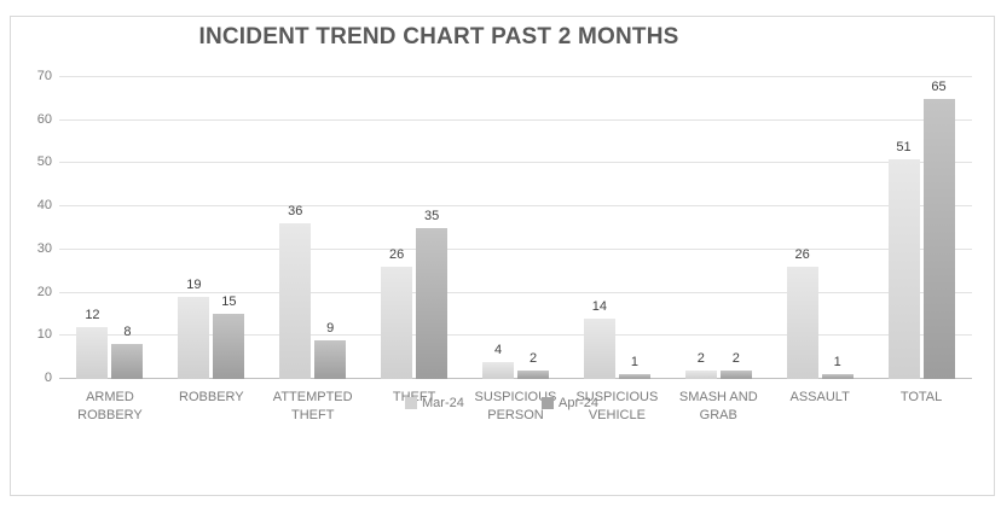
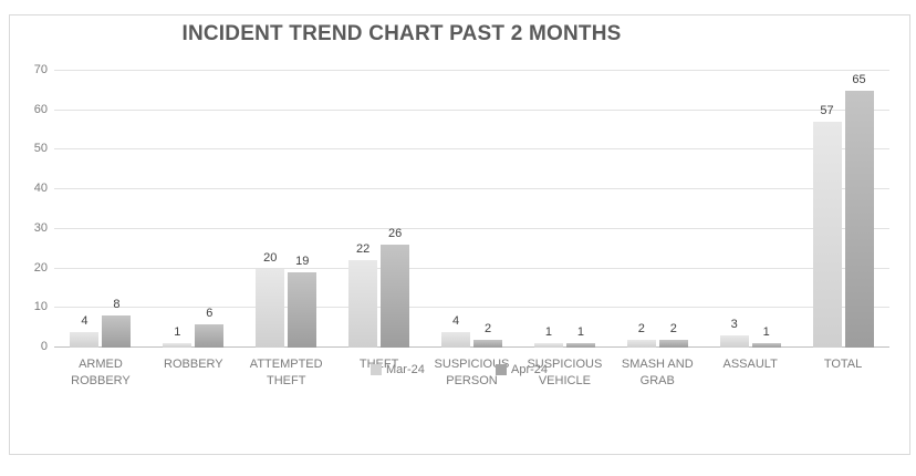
Mar-24/ARMED ROBBERY: 12 -> 4
Mar-24/ROBBERY: 19 -> 1
Apr-24/ROBBERY: 15 -> 6
Mar-24/ATTEMPTED THEFT: 36 -> 20
Apr-24/ATTEMPTED THEFT: 9 -> 19
Mar-24/THEFT: 26 -> 22
Apr-24/THEFT: 35 -> 26
Mar-24/SUSPICIOUS VEHICLE: 14 -> 1
Mar-24/ASSAULT: 26 -> 3
Mar-24/TOTAL: 51 -> 57
